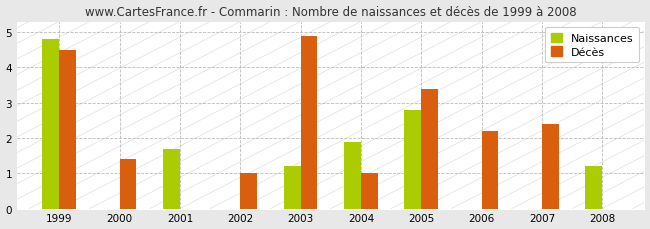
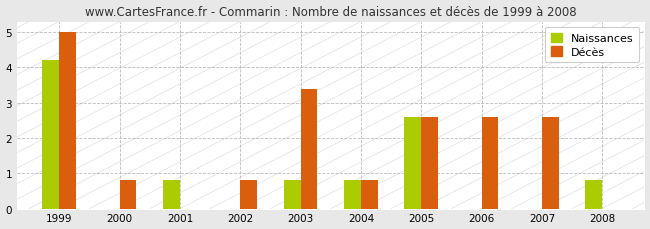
Naissances/1999: 4.8 -> 4.2
Décès/1999: 4.5 -> 5.0
Décès/2000: 1.4 -> 0.8
Naissances/2001: 1.7 -> 0.8
Décès/2002: 1.0 -> 0.8
Naissances/2003: 1.2 -> 0.8
Décès/2003: 4.9 -> 3.4
Naissances/2004: 1.9 -> 0.8
Décès/2004: 1.0 -> 0.8
Naissances/2005: 2.8 -> 2.6
Décès/2005: 3.4 -> 2.6
Décès/2006: 2.2 -> 2.6
Décès/2007: 2.4 -> 2.6
Naissances/2008: 1.2 -> 0.8
